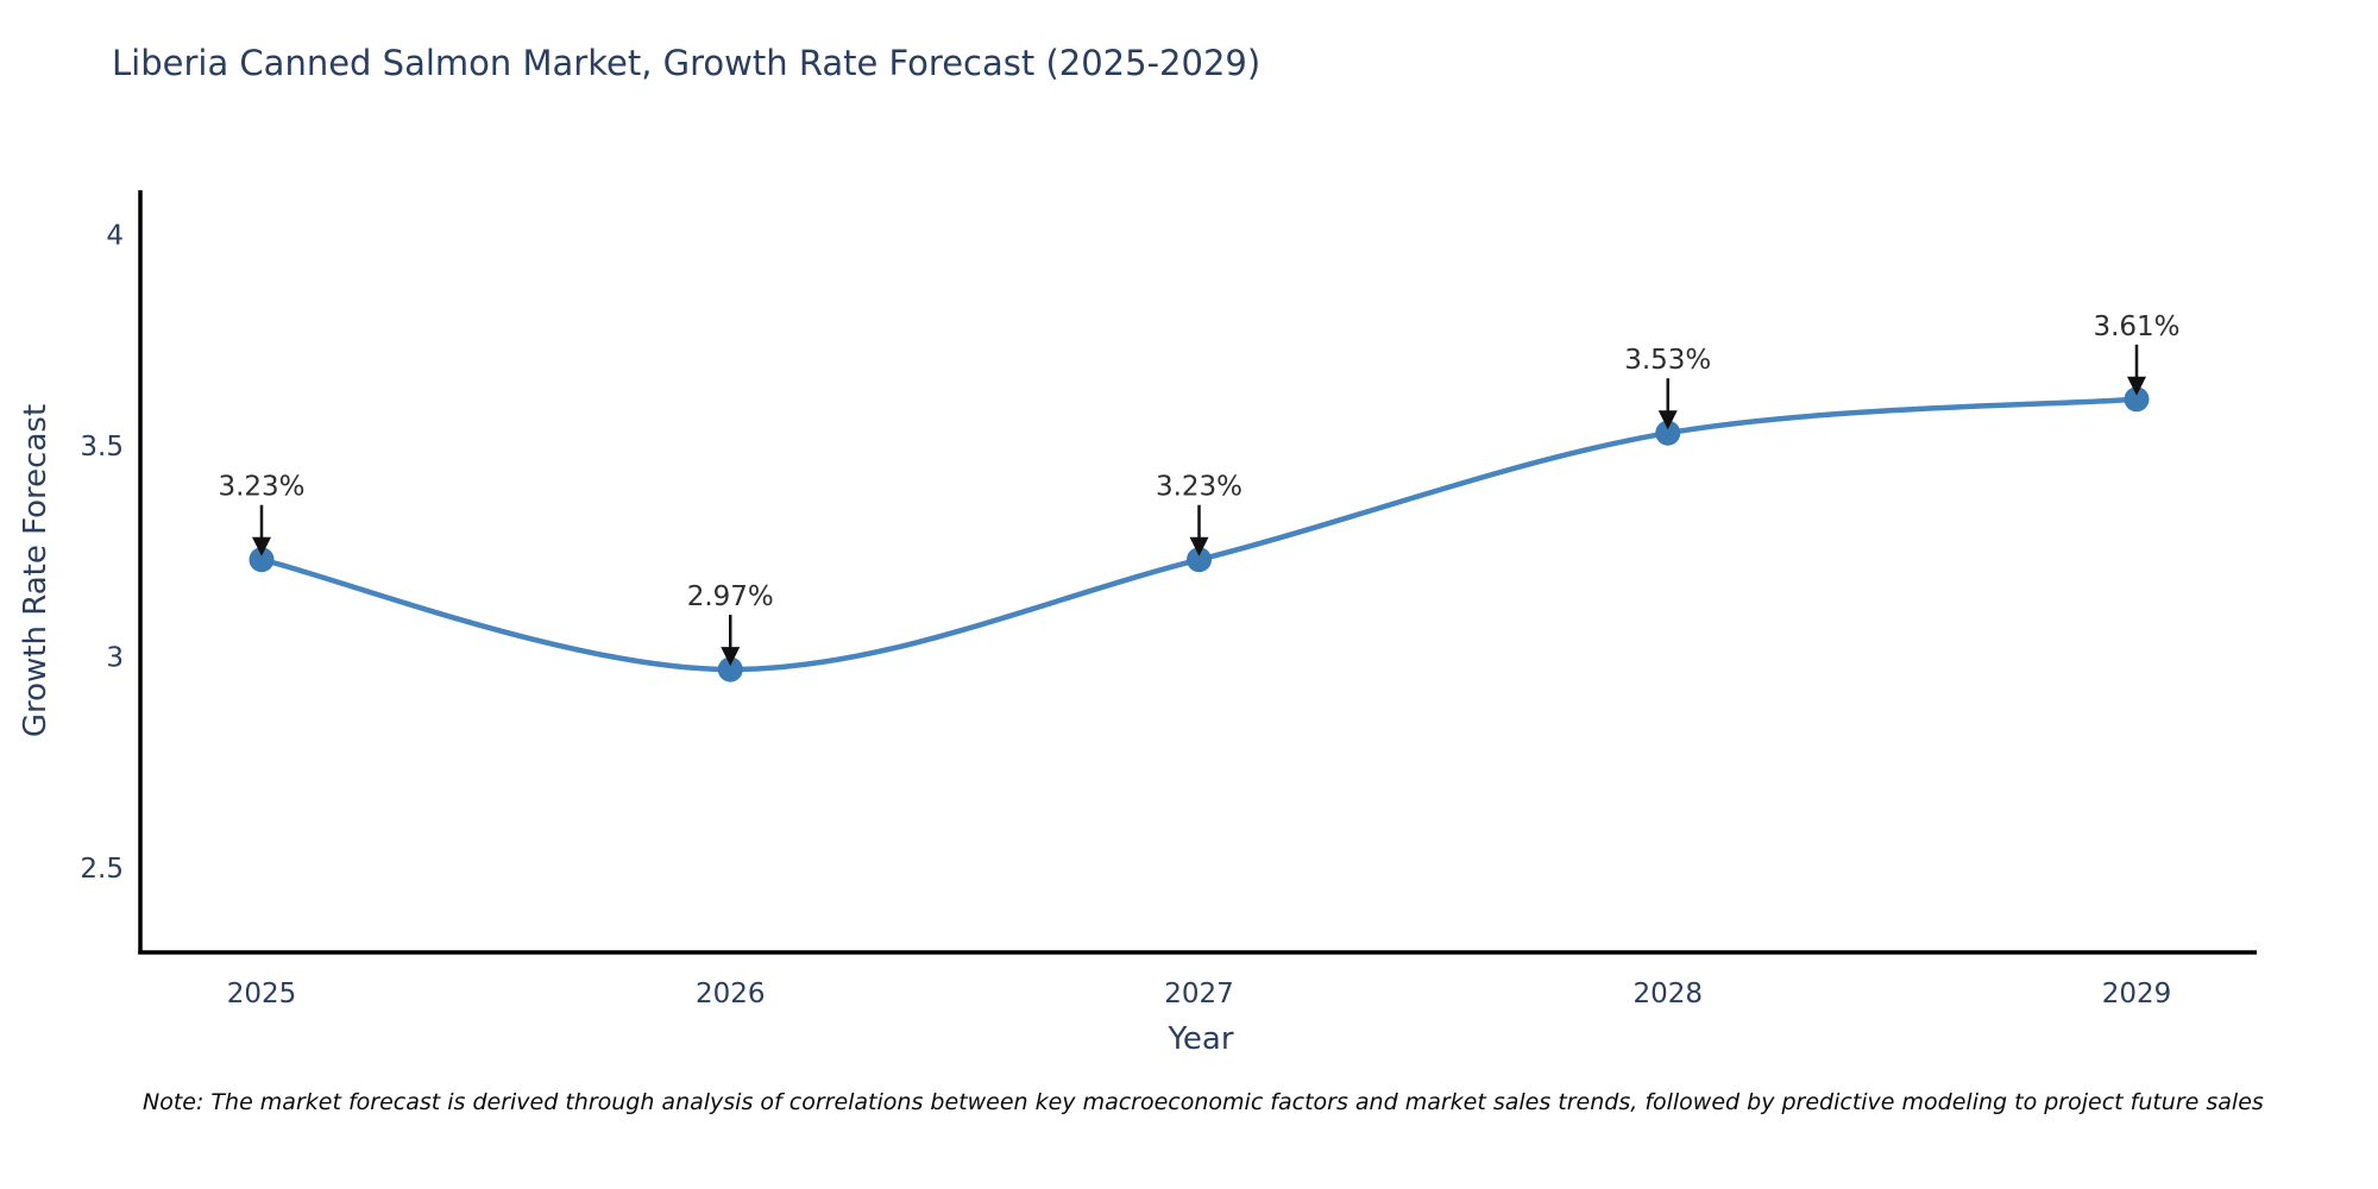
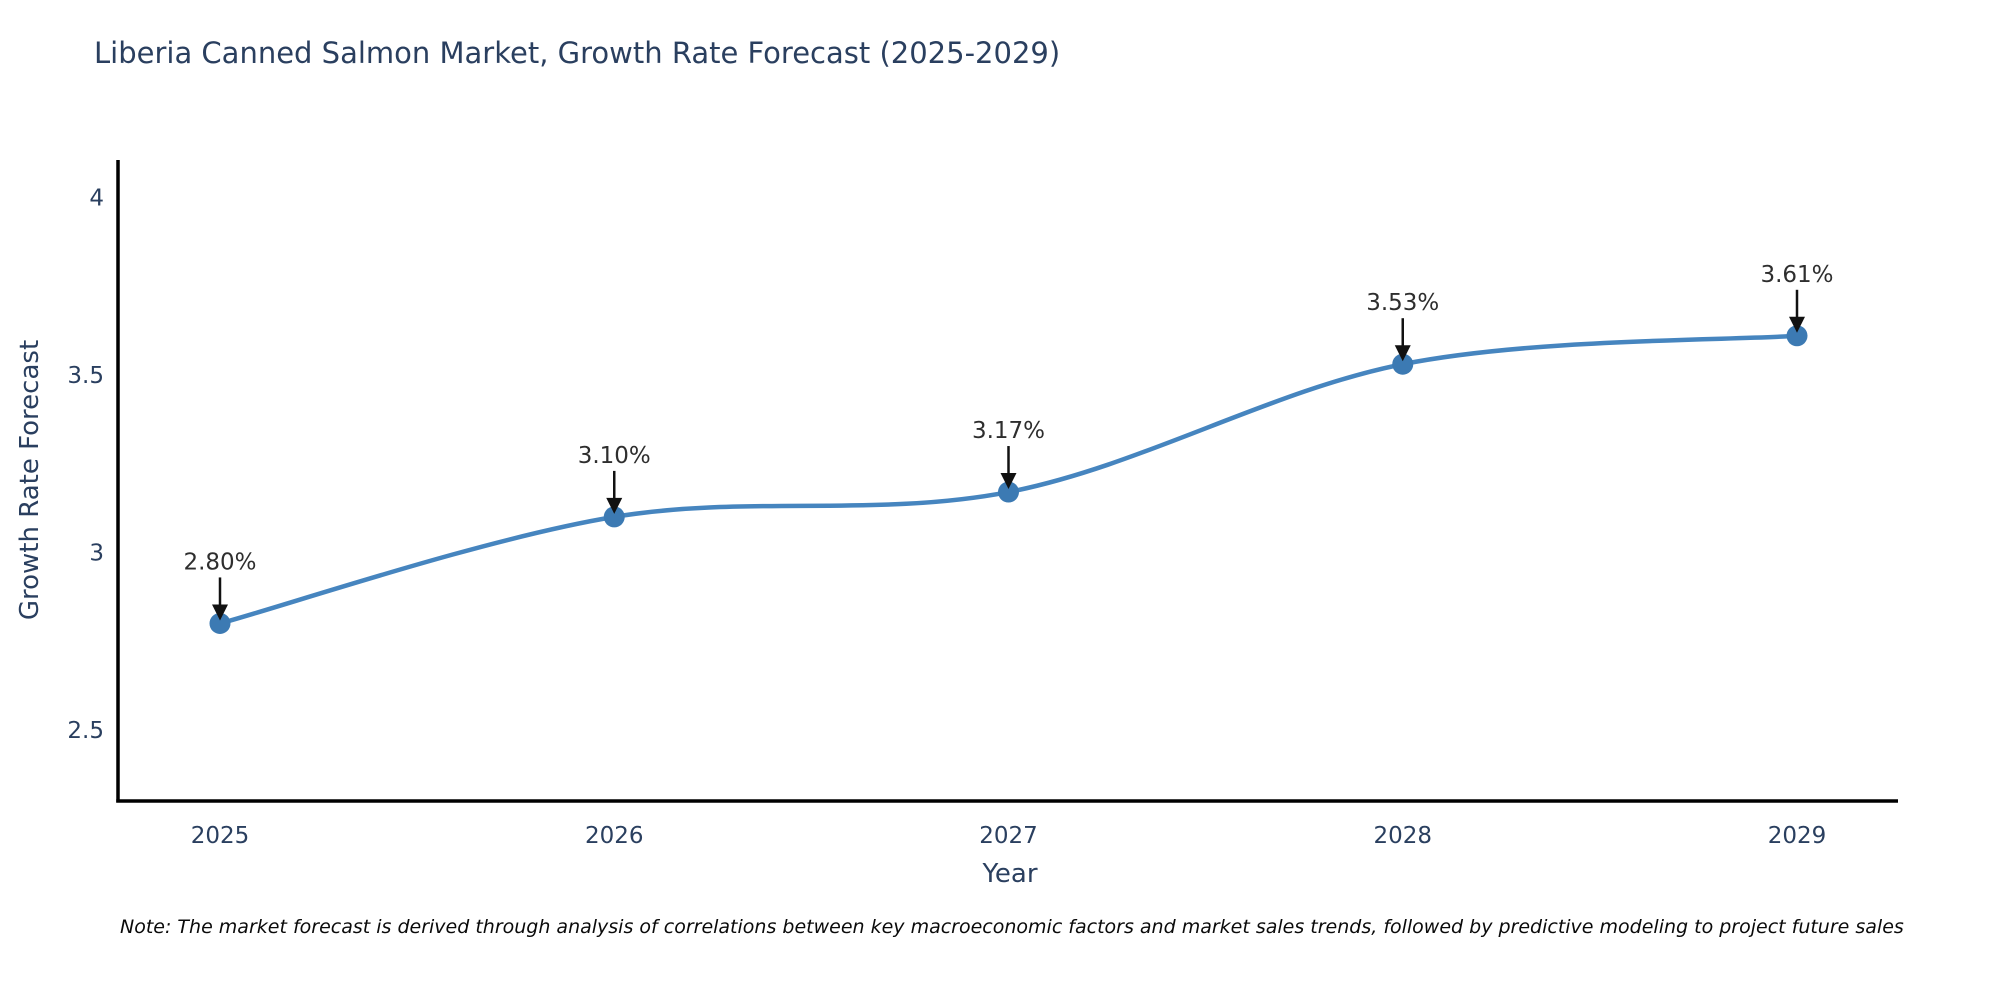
2025: 3.23% -> 2.80%
2026: 2.97% -> 3.10%
2027: 3.23% -> 3.17%
